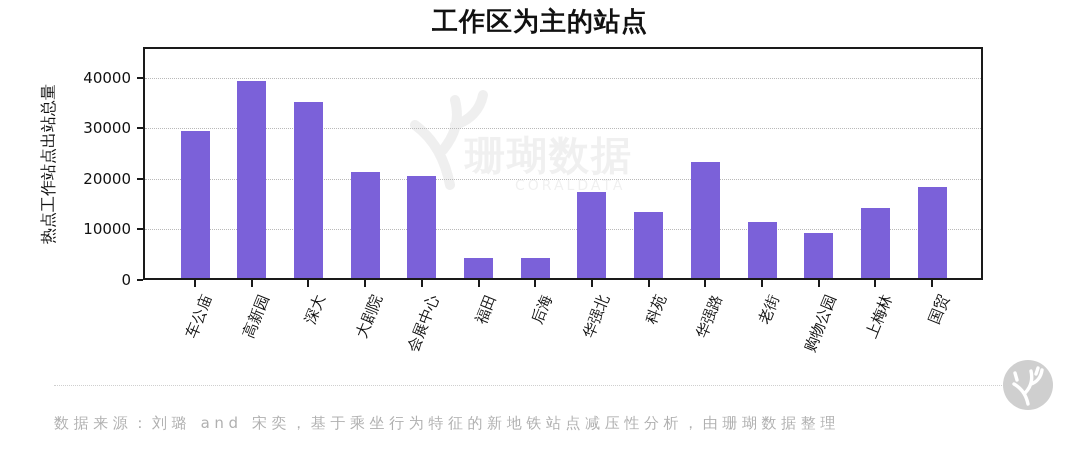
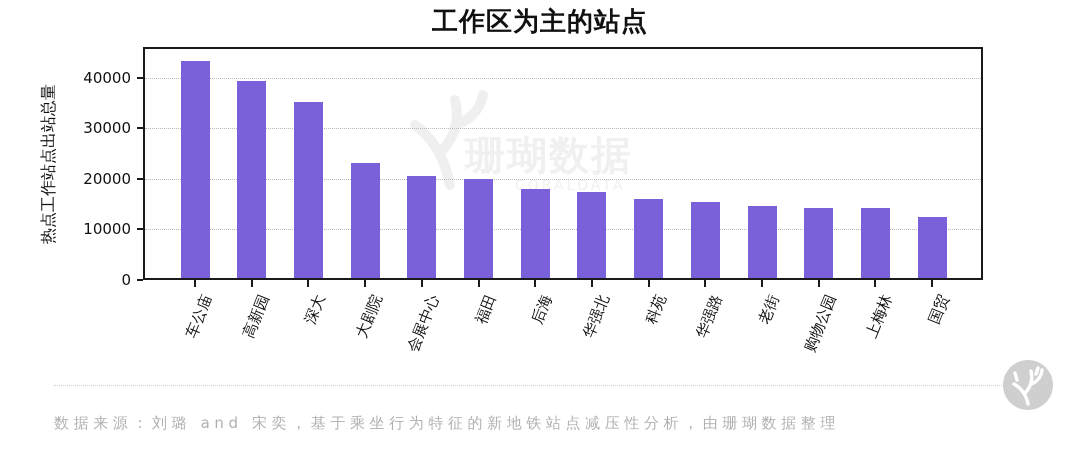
车公庙: 29000 -> 43000
大剧院: 21000 -> 23000
福田: 4000 -> 20000
后海: 4000 -> 18000
科苑: 13000 -> 16000
华强路: 23000 -> 15000
老街: 11000 -> 14000
购物公园: 9000 -> 14000
国贸: 18000 -> 12000
